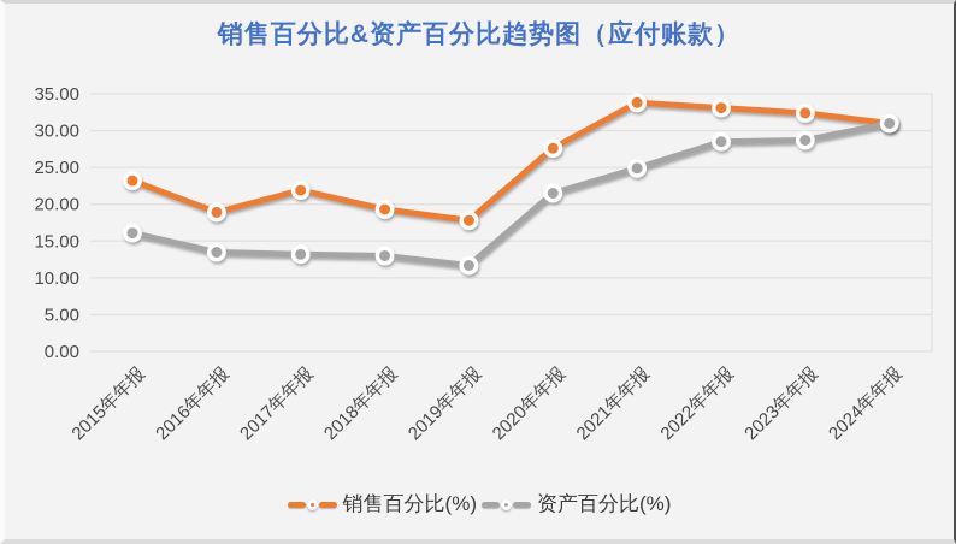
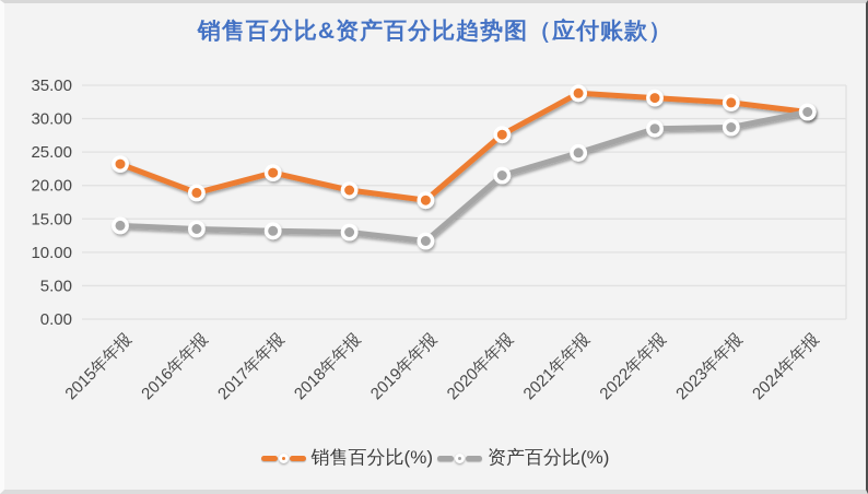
资产百分比(%)/2015年年报: 16 -> 14
